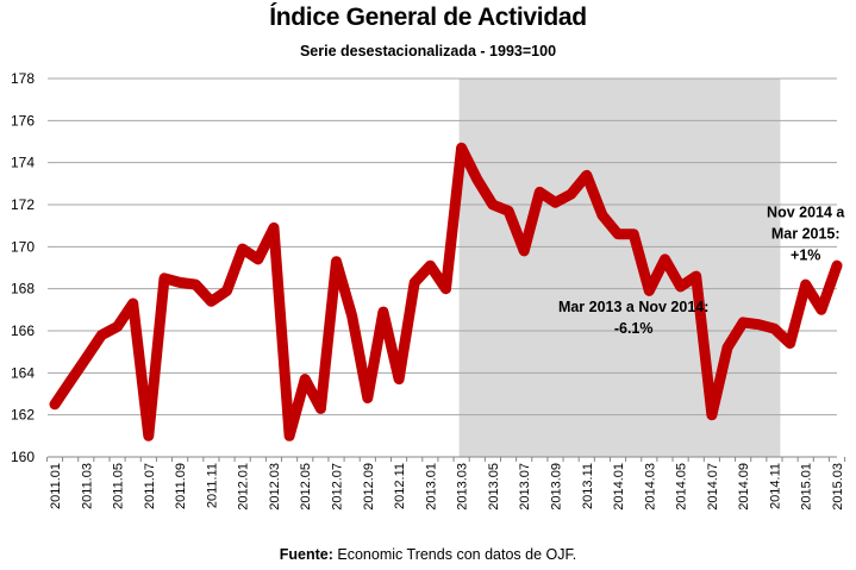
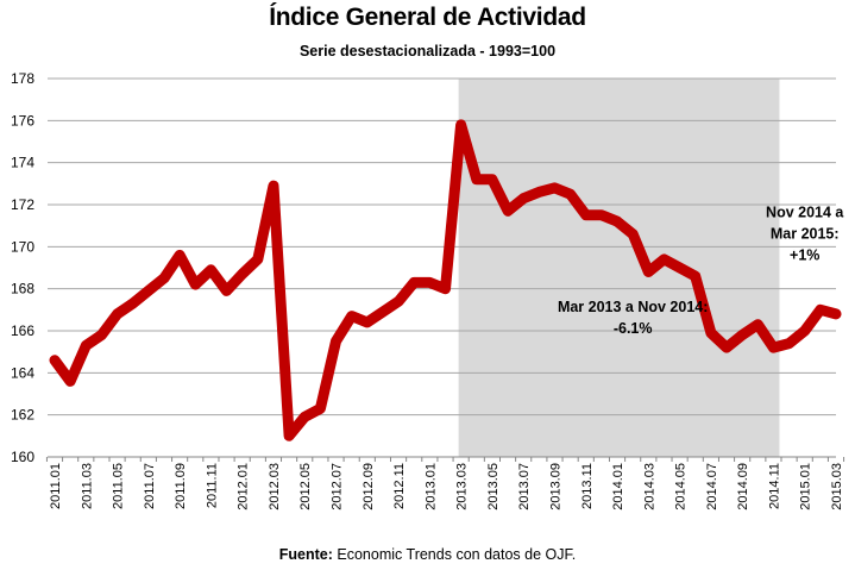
2011.01: 162.5 -> 164.6
2011.03: 164.7 -> 165.3
2011.05: 166.2 -> 166.8
2011.07: 161.0 -> 167.9
2011.09: 168.3 -> 169.6
2011.11: 167.4 -> 168.9
2012.01: 169.9 -> 168.7
2012.03: 170.9 -> 172.9
2012.05: 163.7 -> 161.9
2012.07: 169.3 -> 165.5
2012.09: 162.8 -> 166.4
2012.11: 163.7 -> 167.4
2013.01: 169.1 -> 168.3
2013.03: 174.7 -> 175.8
2013.05: 172.0 -> 173.2
2013.07: 169.8 -> 172.3
2013.09: 172.1 -> 172.8
2013.11: 173.4 -> 171.5
2014.01: 170.6 -> 171.2
2014.03: 167.9 -> 168.8
2014.05: 168.1 -> 169.0
2014.07: 162.0 -> 165.9
2014.09: 166.4 -> 165.8
2014.11: 166.1 -> 165.2
2015.01: 168.2 -> 166.0
2015.03: 169.1 -> 166.8
